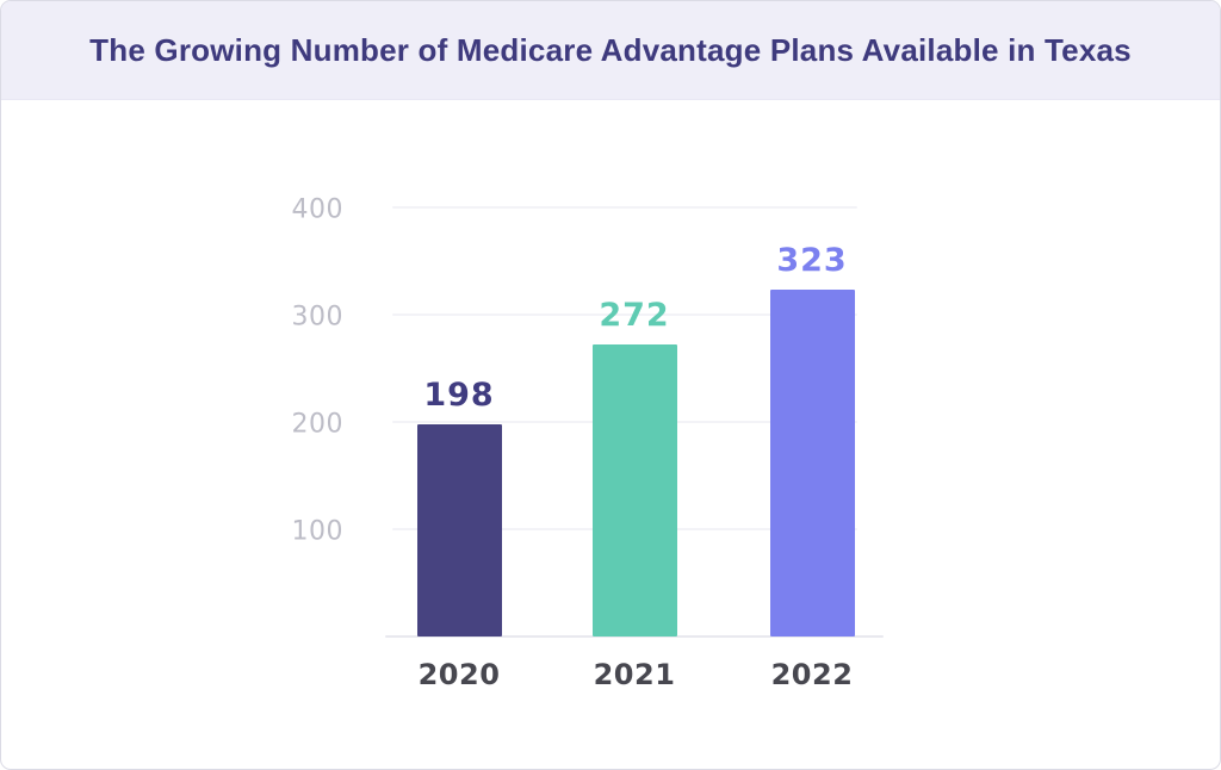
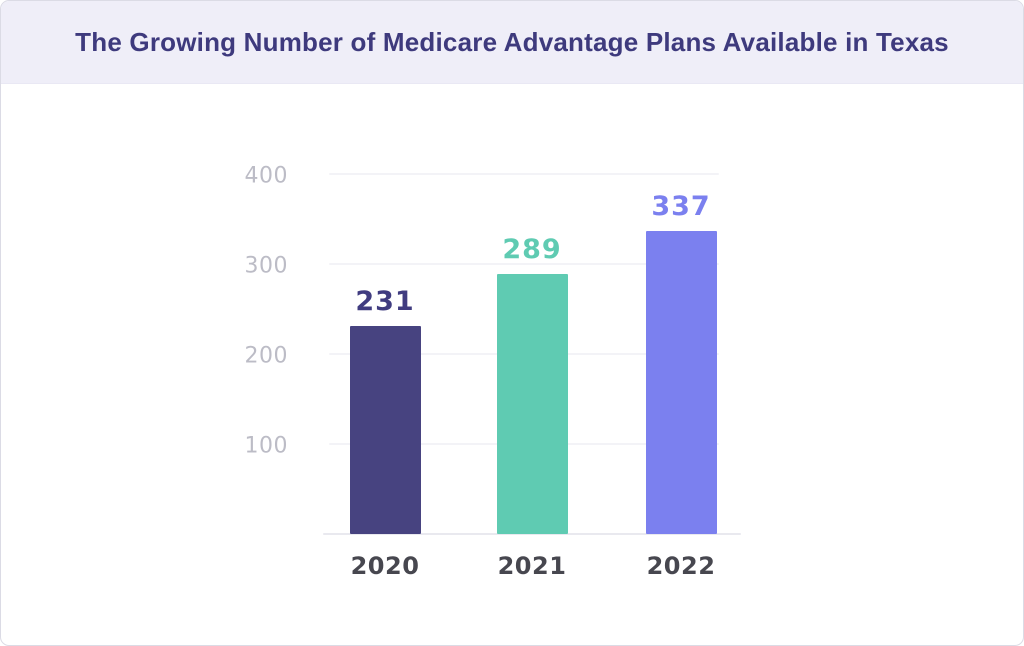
2020: 198 -> 231
2021: 272 -> 289
2022: 323 -> 337
